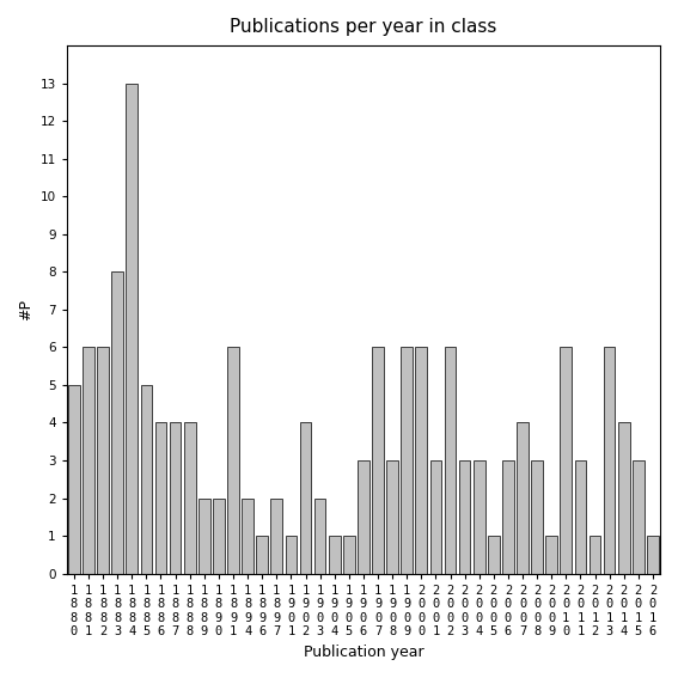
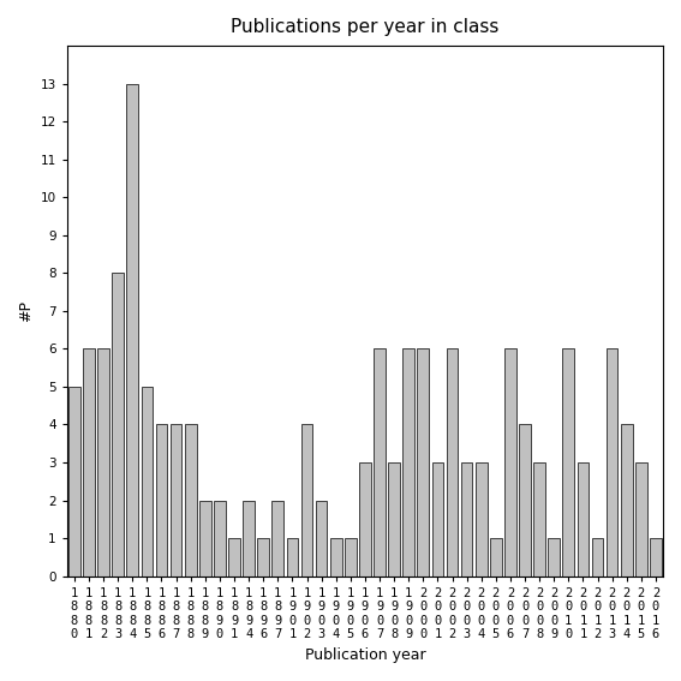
1 8 9 1: 6 -> 1
2 0 0 6: 3 -> 6
